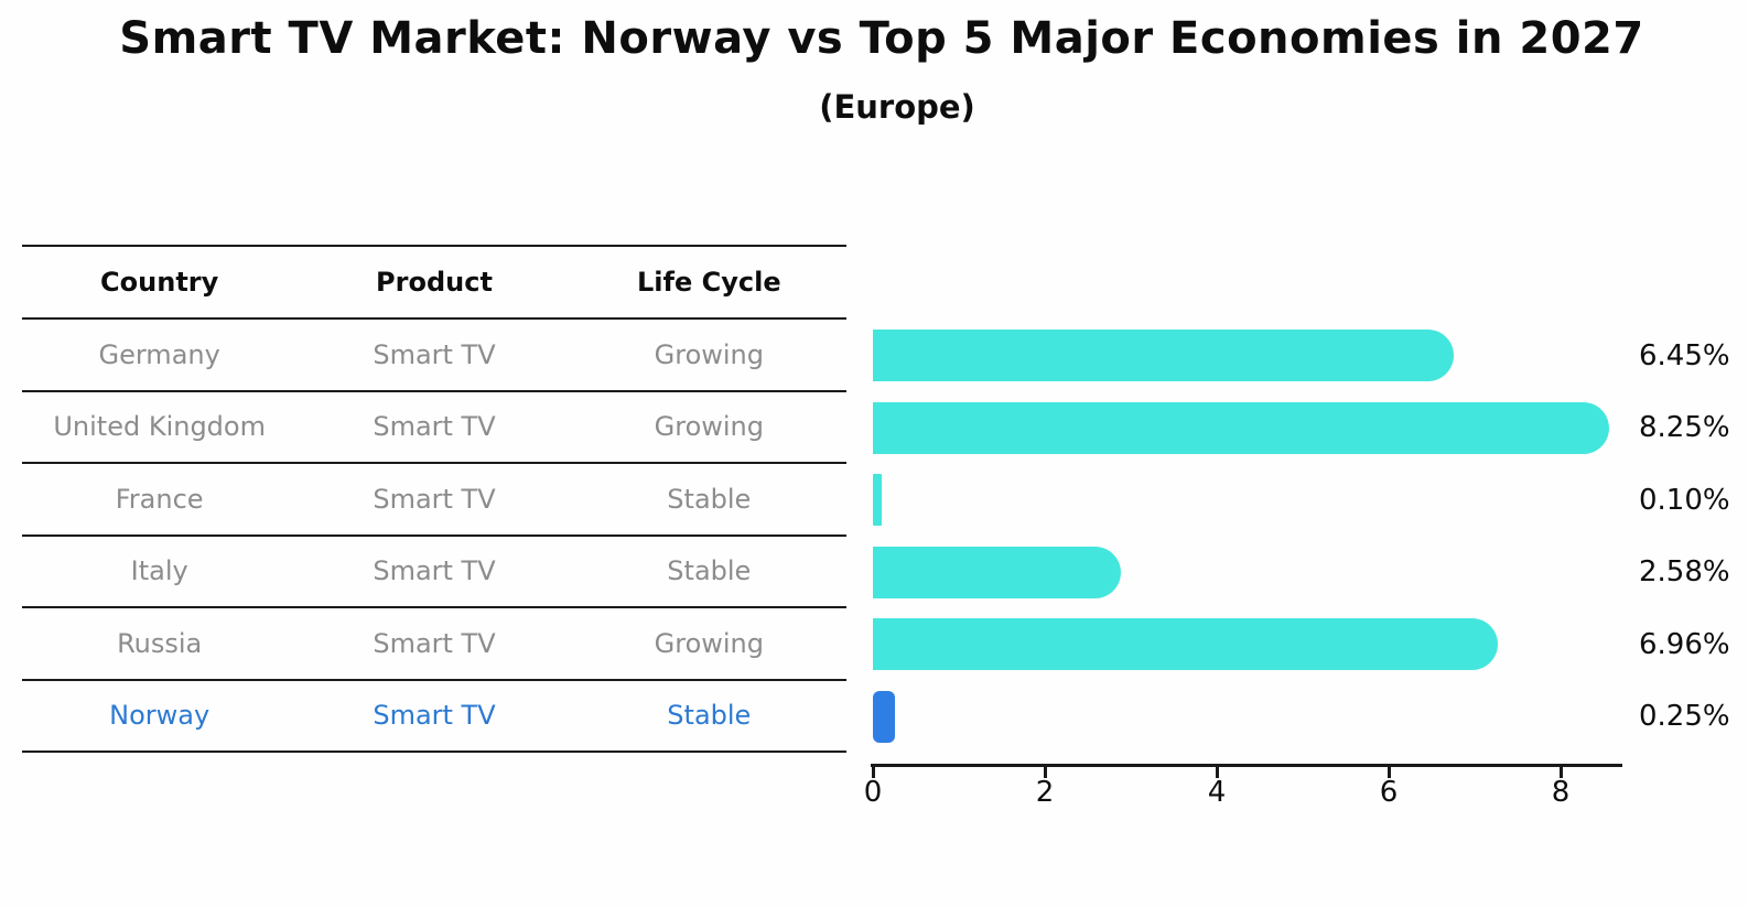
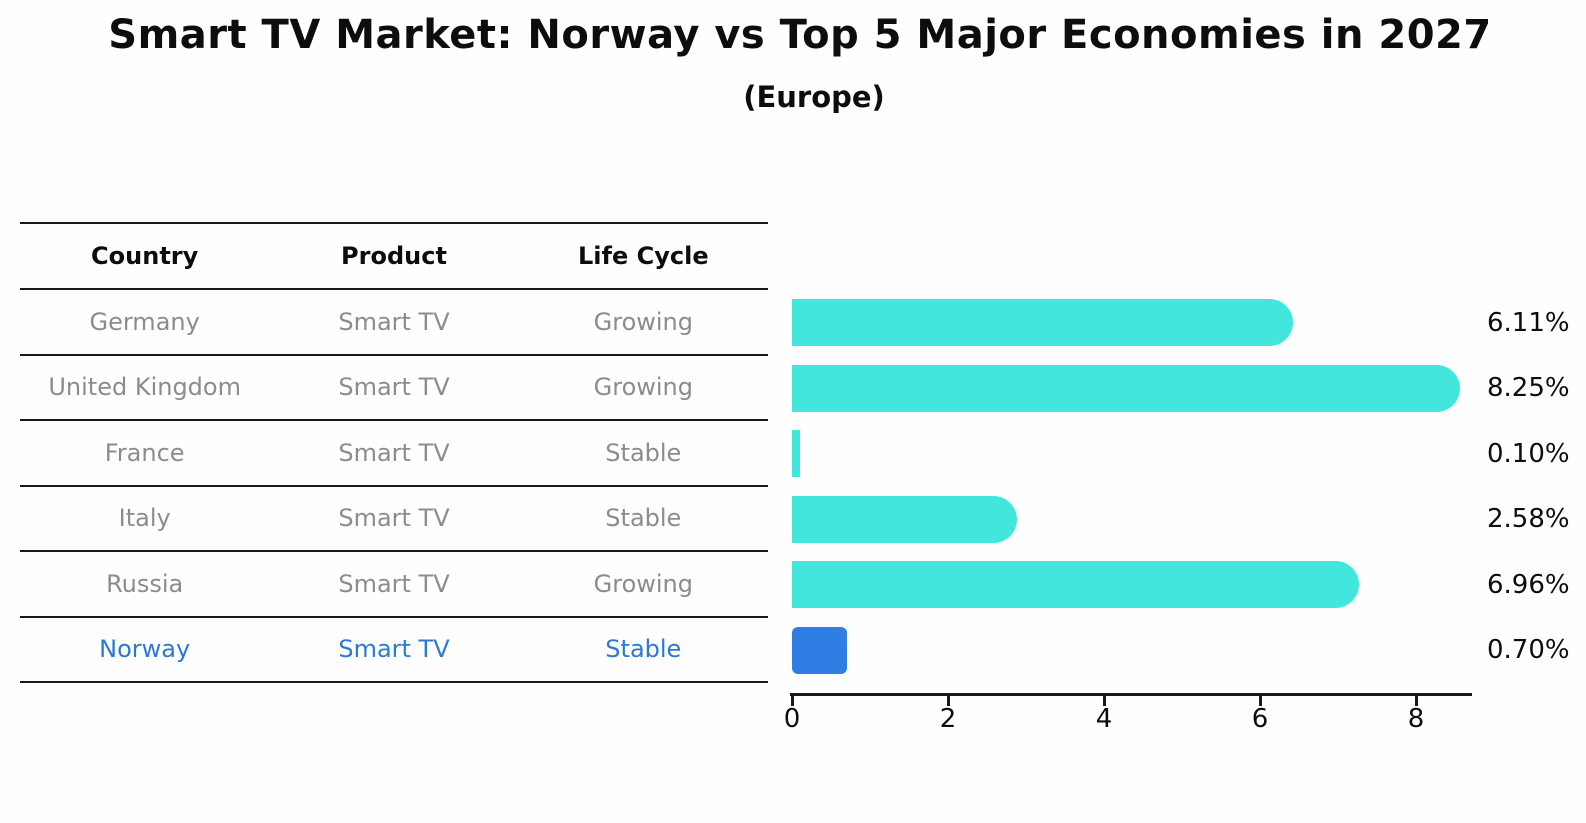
Germany: 6.45% -> 6.11%
Norway: 0.25% -> 0.70%
